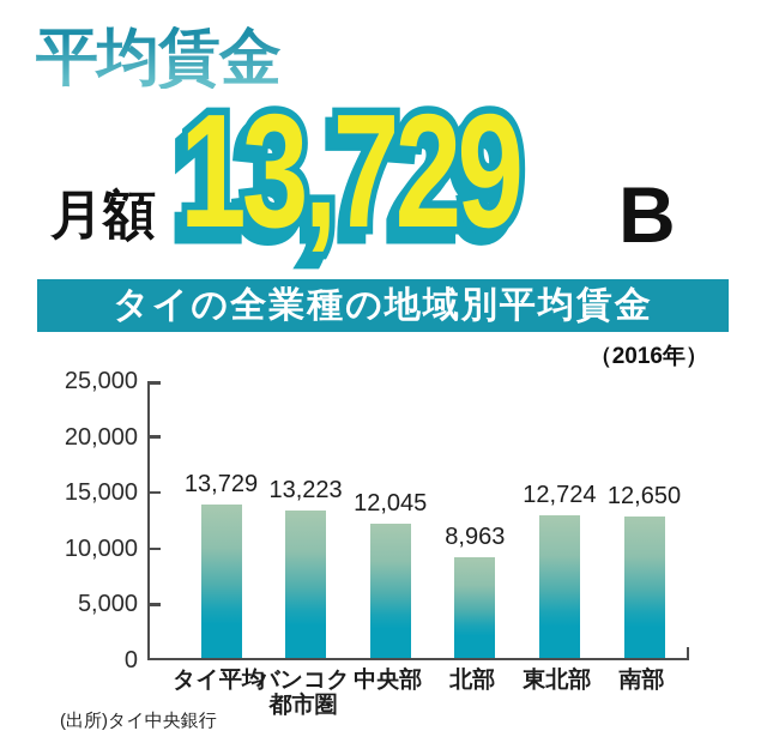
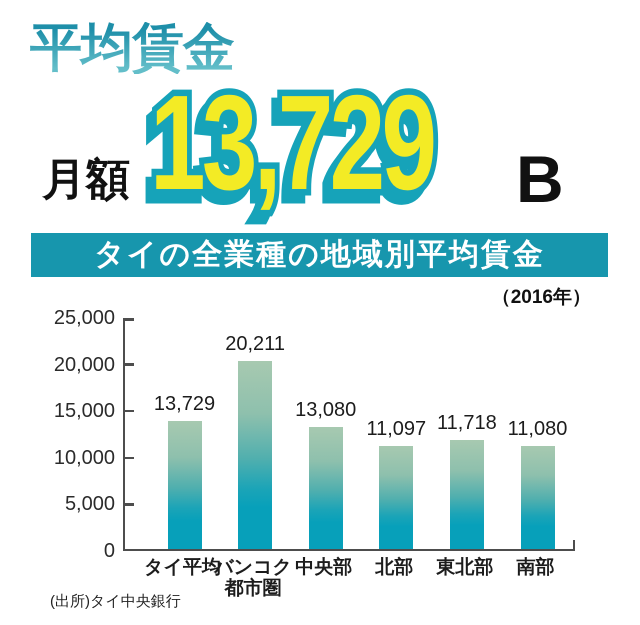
バンコク 都市圏: 13,223 -> 20,211
中央部: 12,045 -> 13,080
北部: 8,963 -> 11,097
東北部: 12,724 -> 11,718
南部: 12,650 -> 11,080
